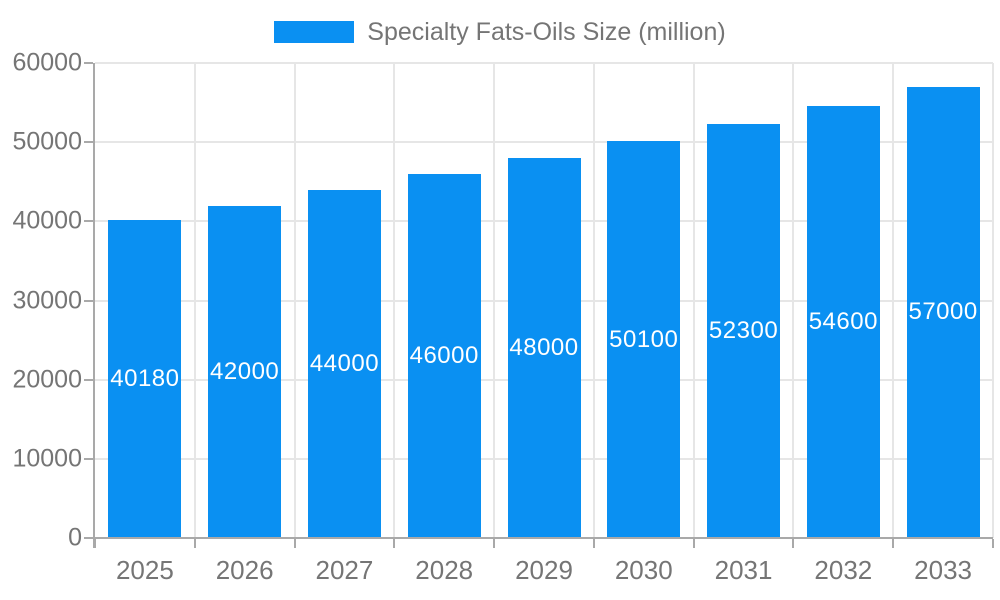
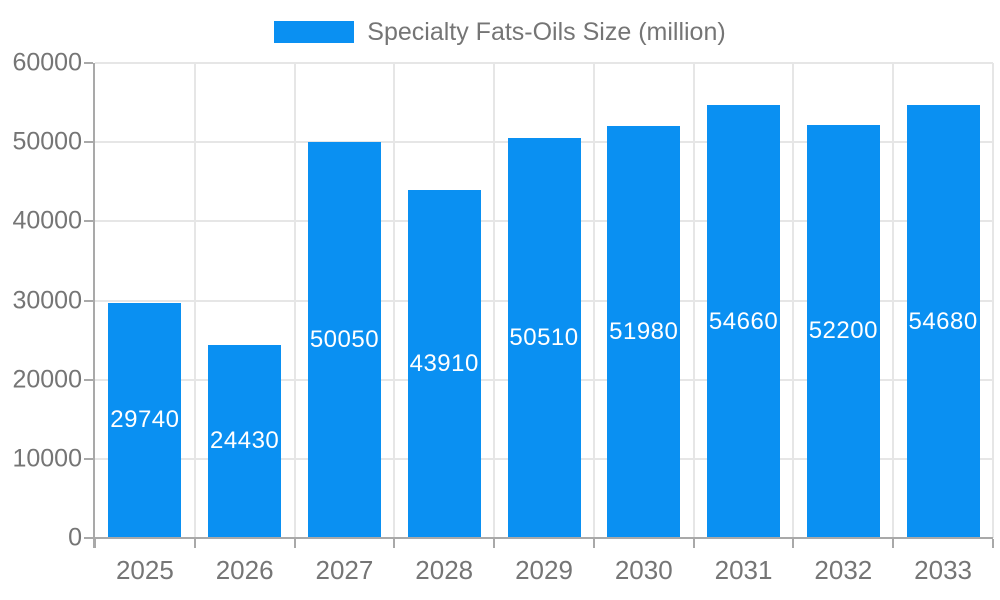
2025: 40180 -> 29740
2026: 42000 -> 24430
2027: 44000 -> 50050
2028: 46000 -> 43910
2029: 48000 -> 50510
2030: 50100 -> 51980
2031: 52300 -> 54660
2032: 54600 -> 52200
2033: 57000 -> 54680
